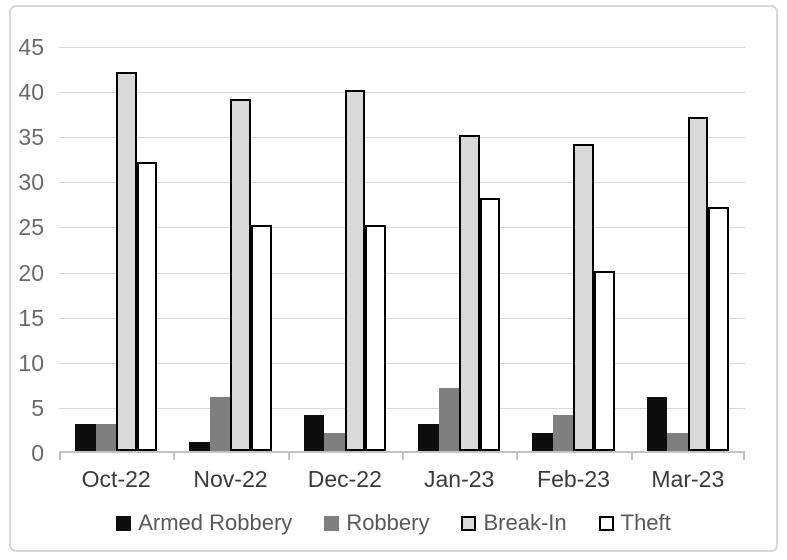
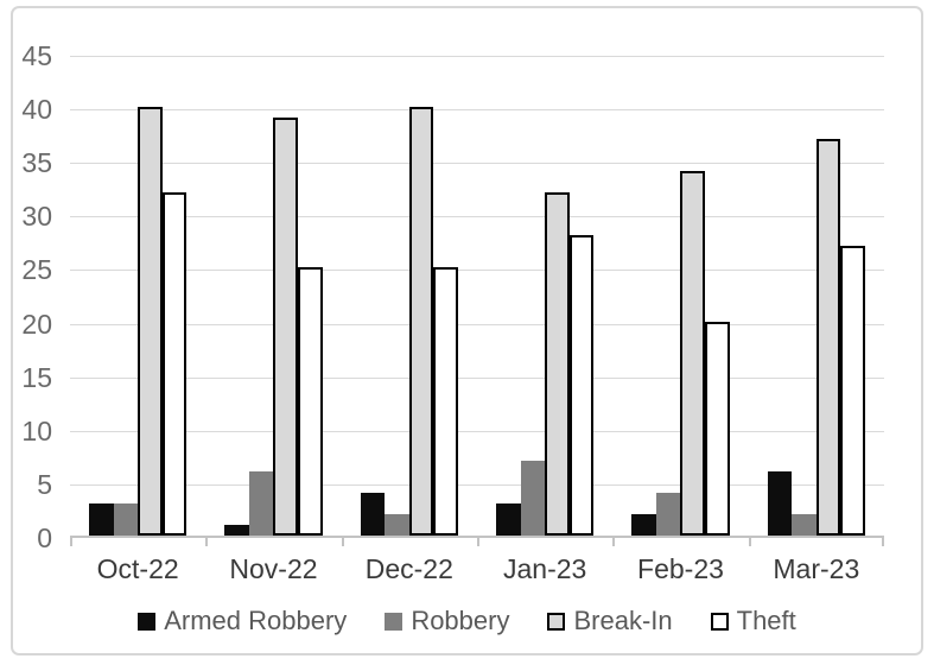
Break-In/Oct-22: 42 -> 40
Break-In/Jan-23: 35 -> 32
